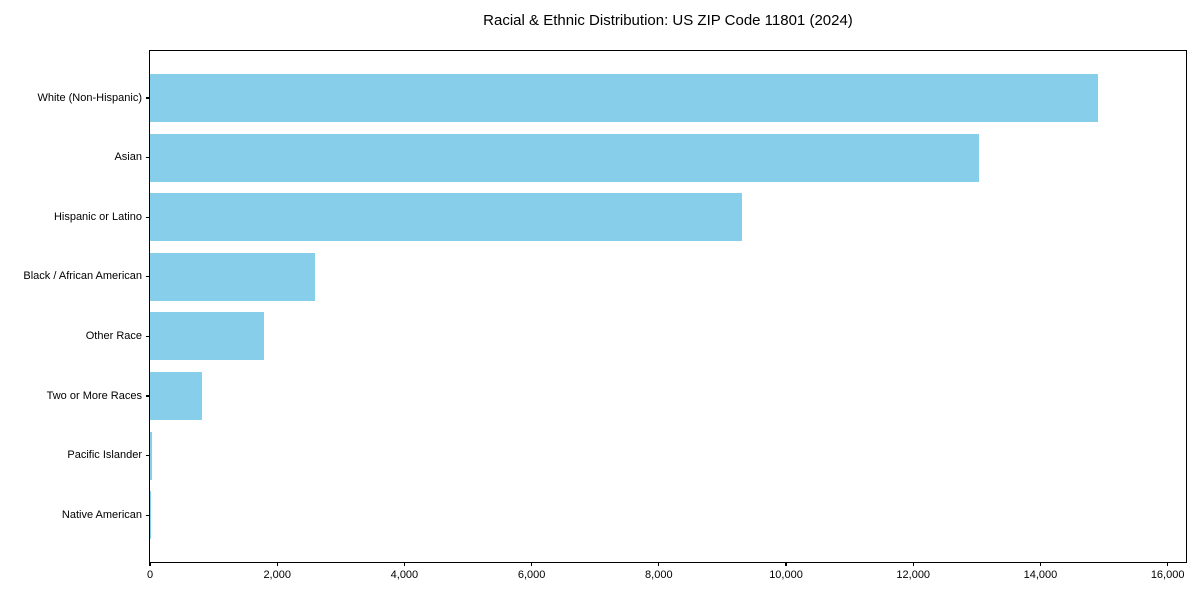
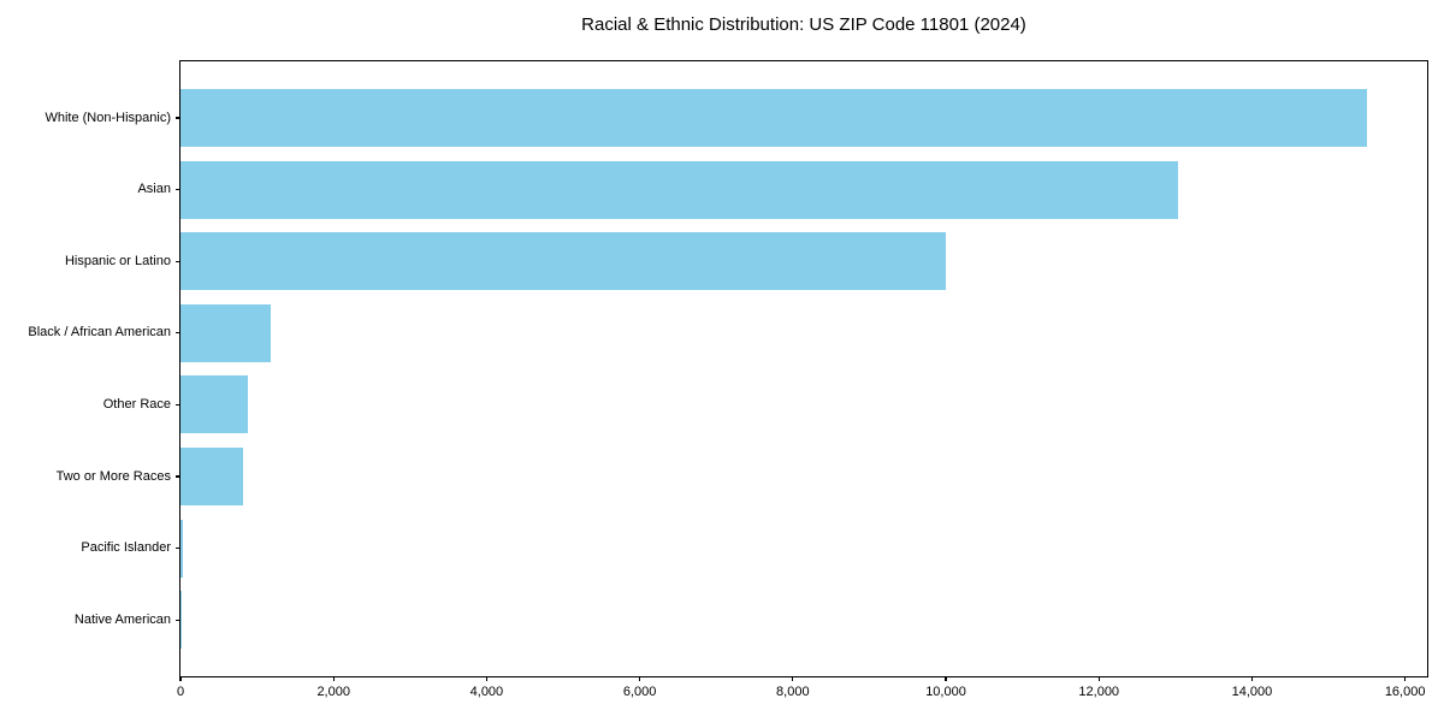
White (Non-Hispanic): 14900 -> 15500
Hispanic or Latino: 9300 -> 10000
Black / African American: 2600 -> 1200
Other Race: 1800 -> 900
